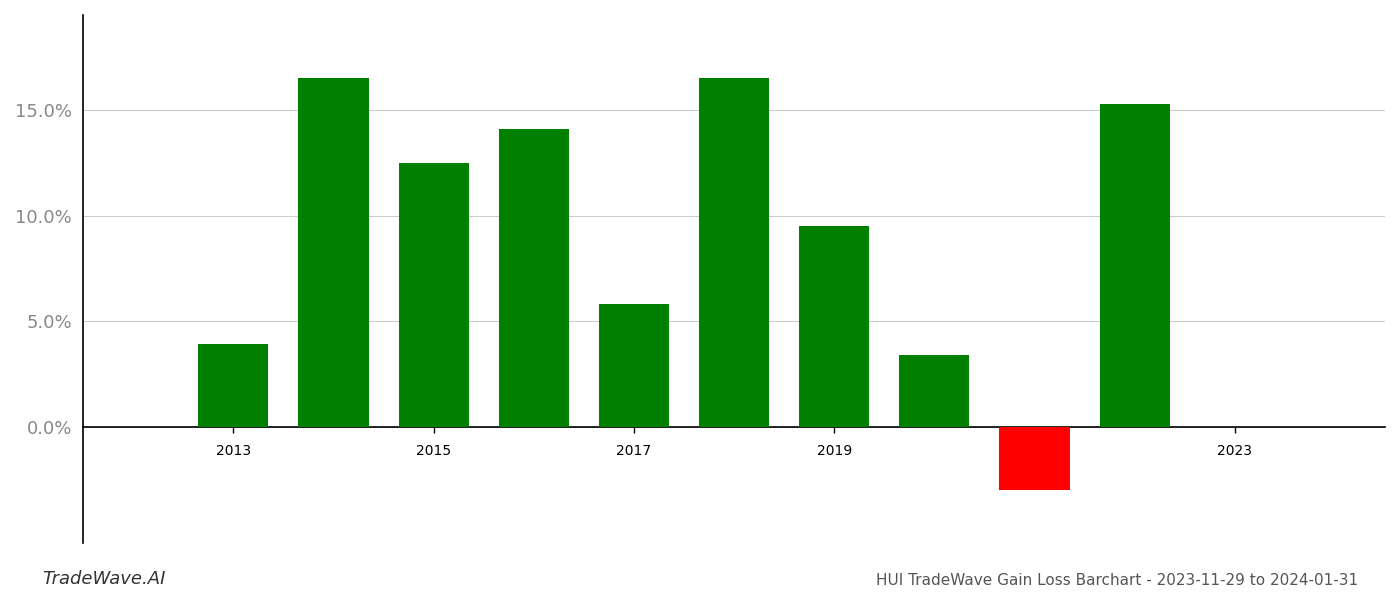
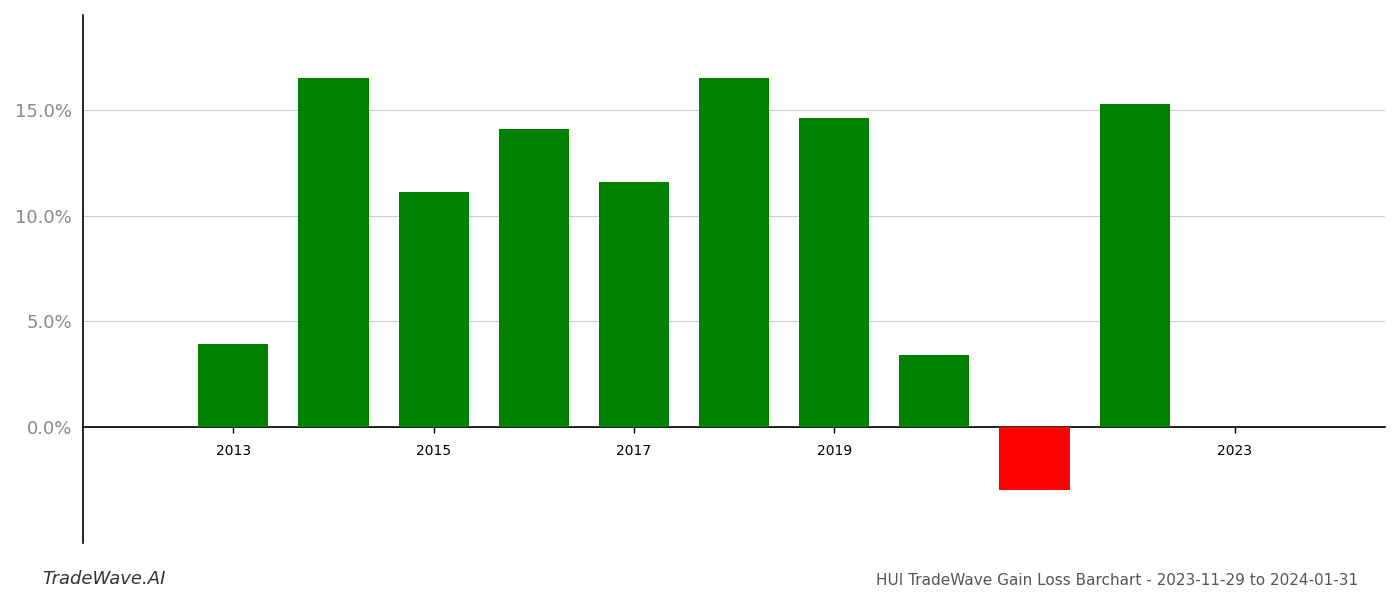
2015: 12.5% -> 11.1%
2017: 5.8% -> 11.6%
2019: 9.5% -> 14.6%
